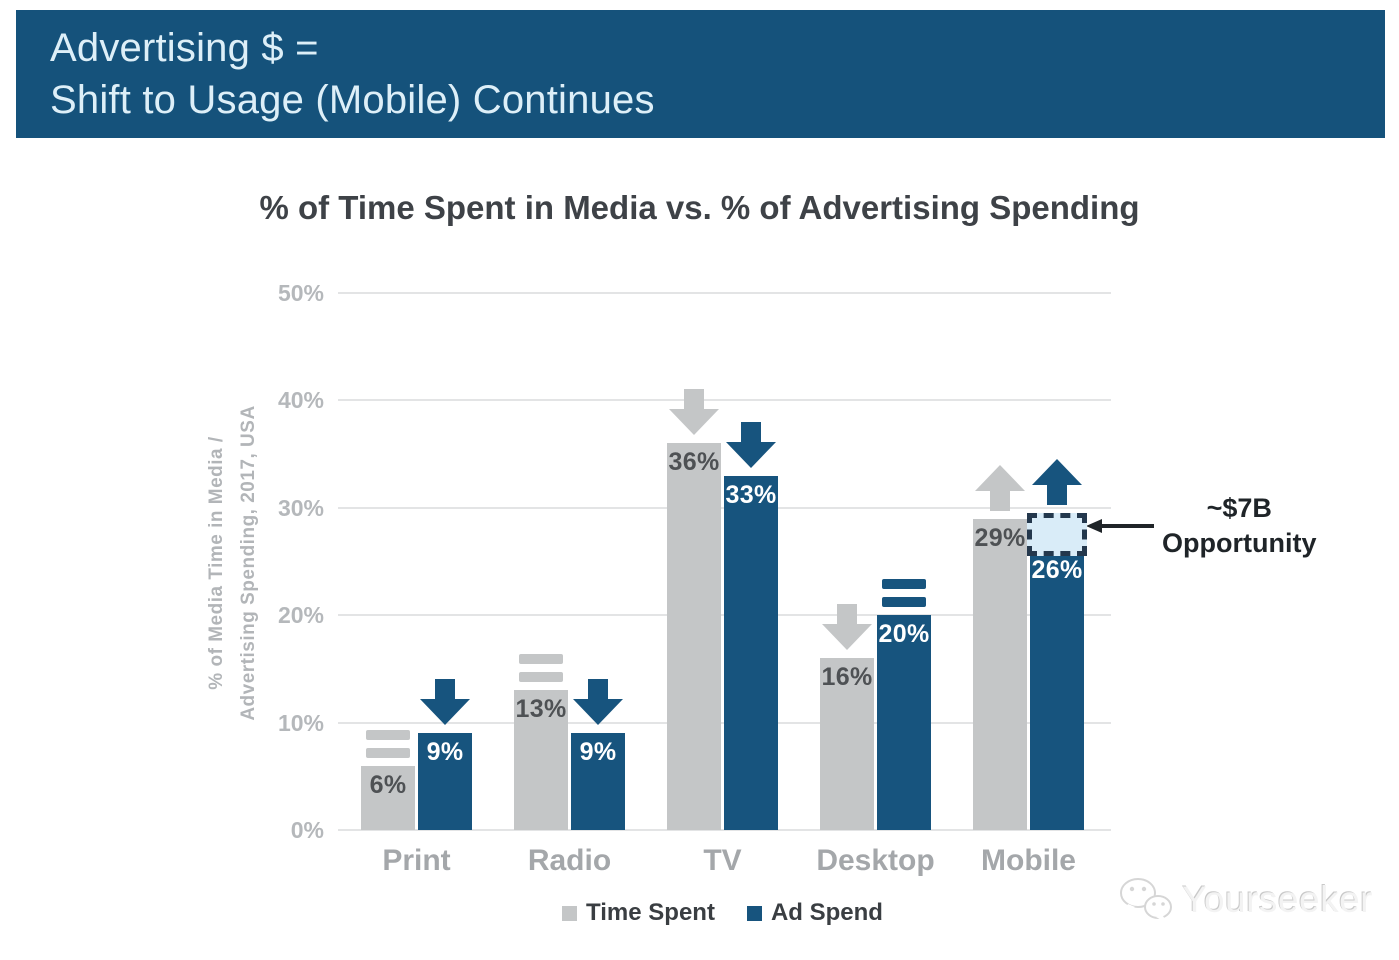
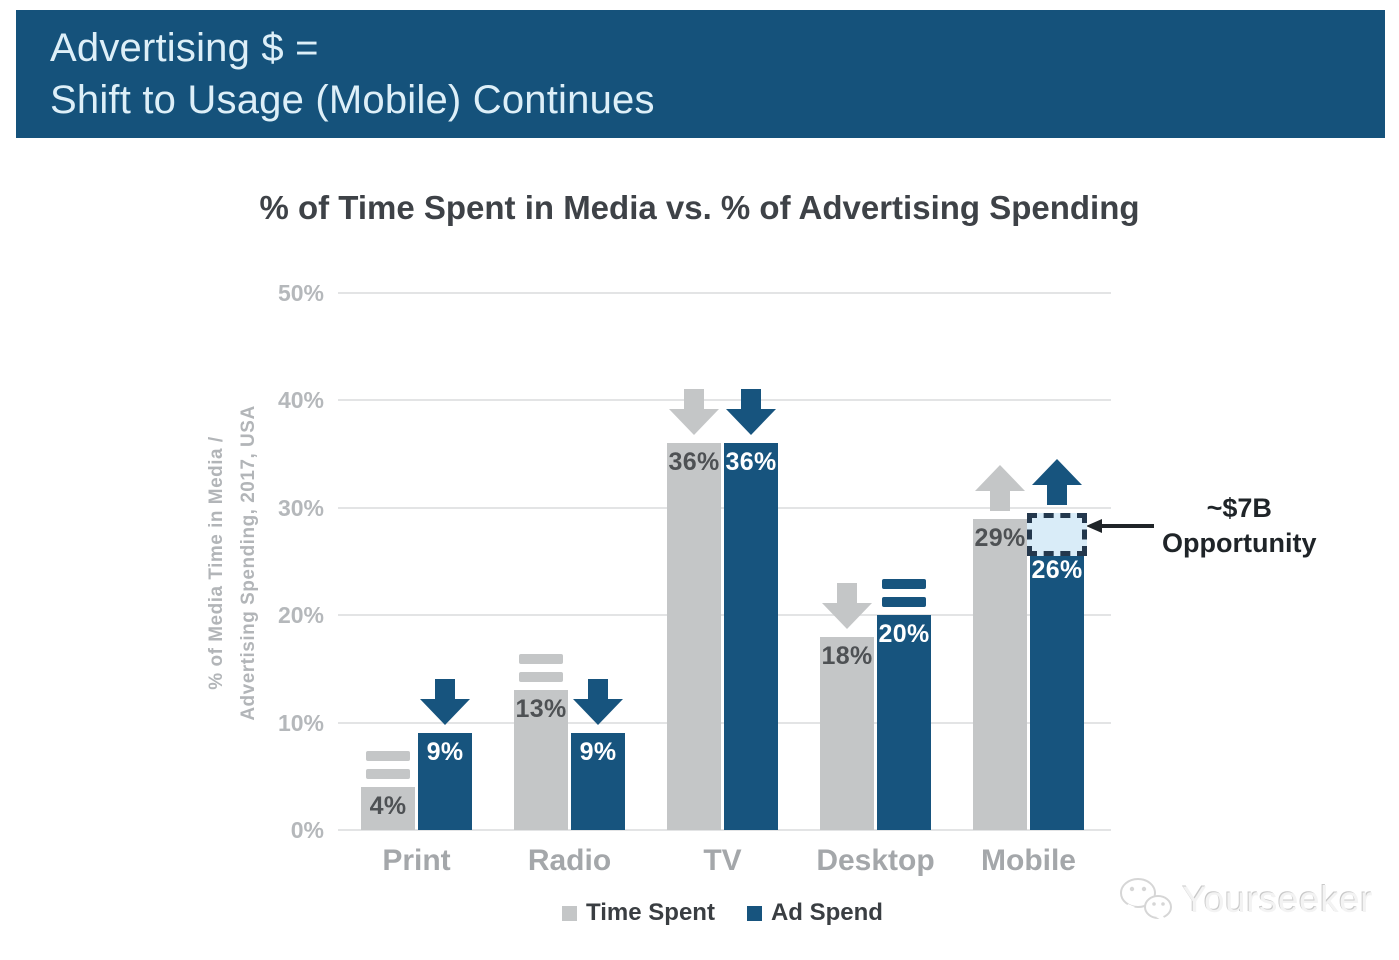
Time Spent/Print: 6% -> 4%
Ad Spend/TV: 33% -> 36%
Time Spent/Desktop: 16% -> 18%
